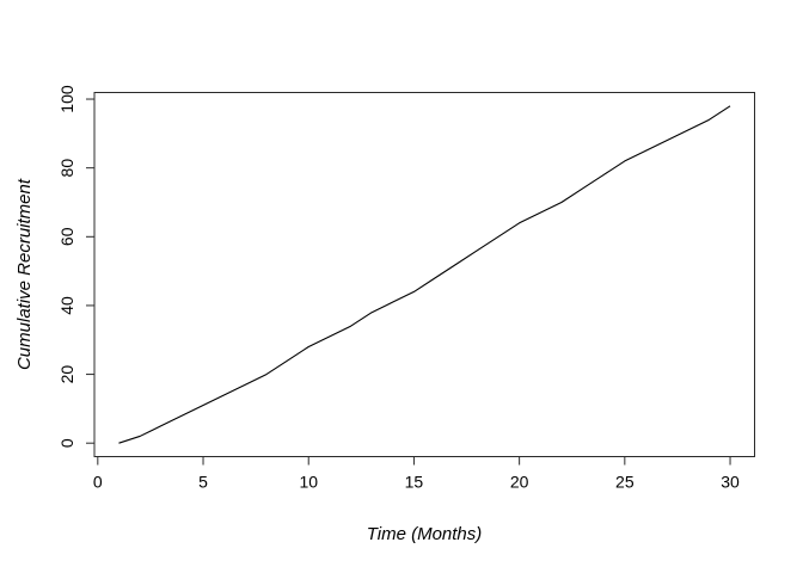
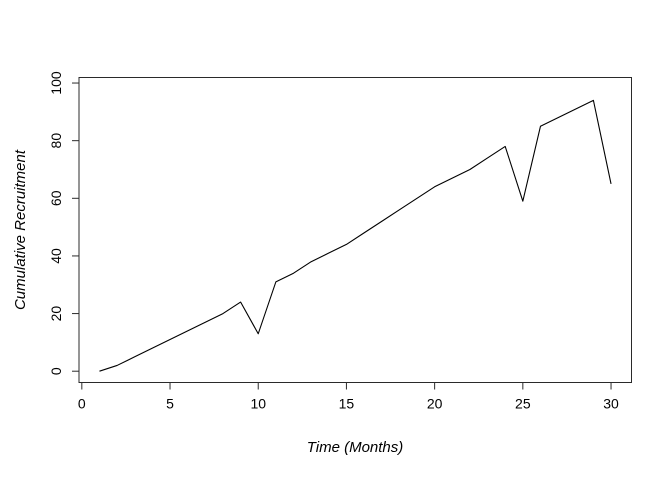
10: 28 -> 13
25: 82 -> 59
30: 98 -> 65
